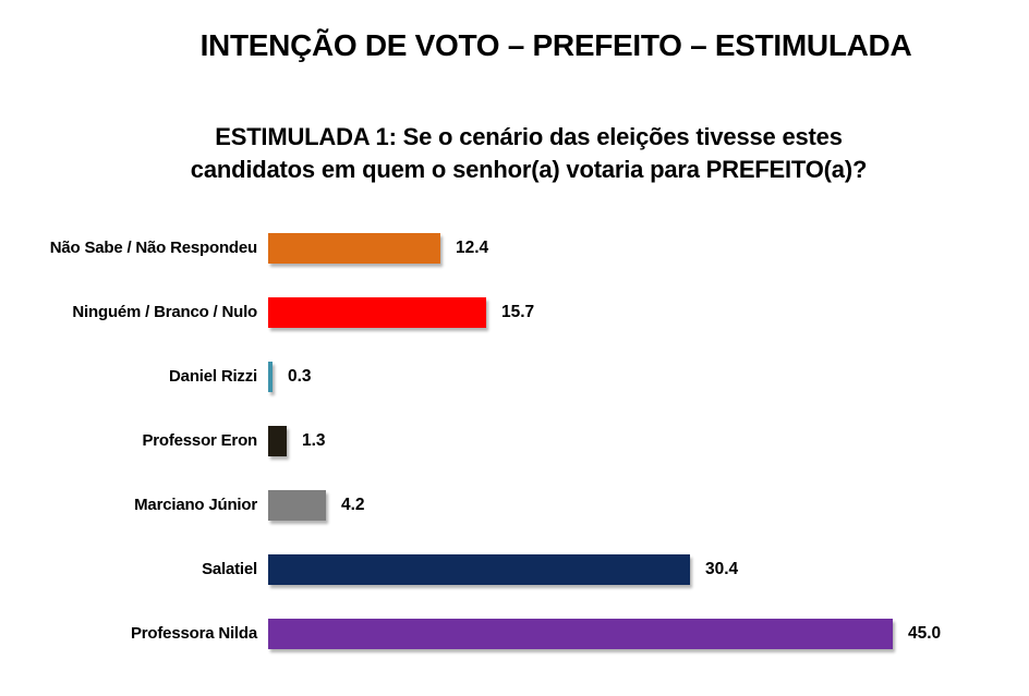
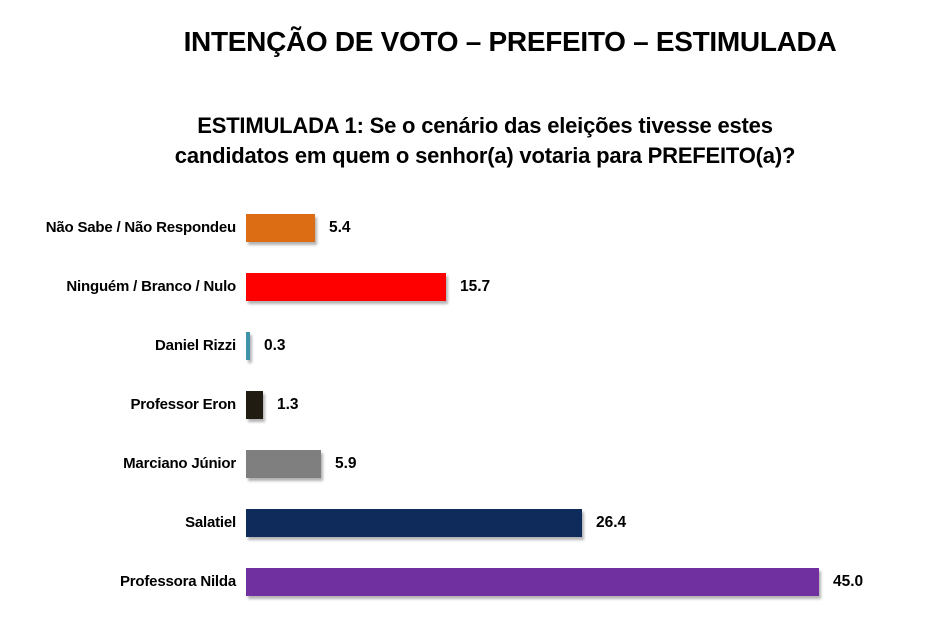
Não Sabe / Não Respondeu: 12.4 -> 5.4
Marciano Júnior: 4.2 -> 5.9
Salatiel: 30.4 -> 26.4
